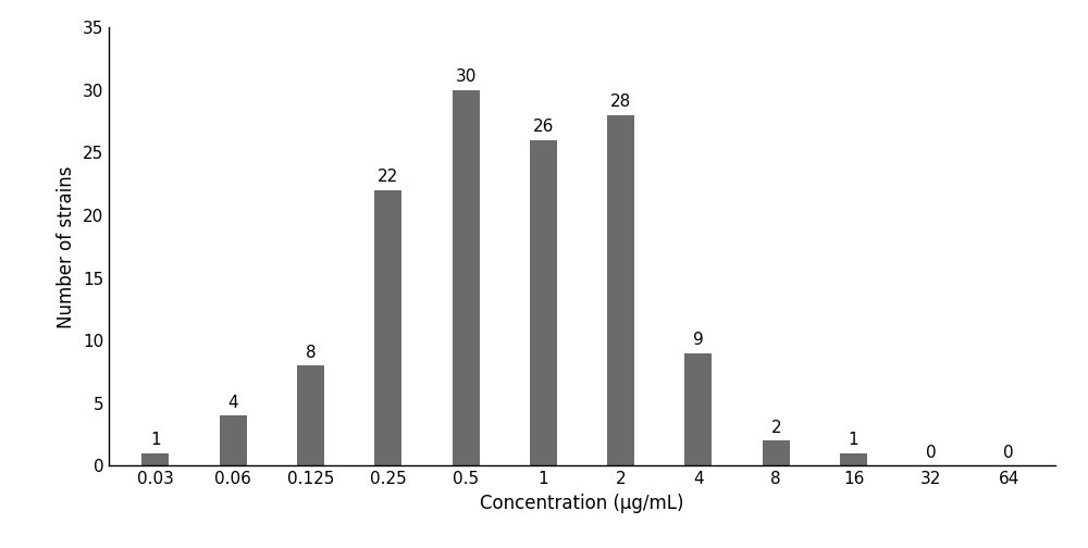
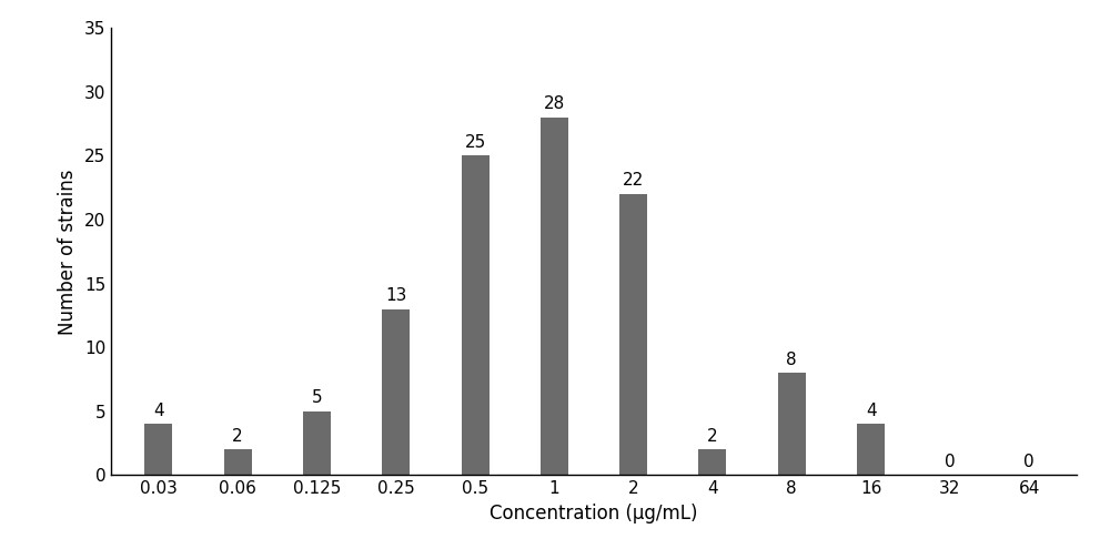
0.03: 1 -> 4
0.06: 4 -> 2
0.125: 8 -> 5
0.25: 22 -> 13
0.5: 30 -> 25
1: 26 -> 28
2: 28 -> 22
4: 9 -> 2
8: 2 -> 8
16: 1 -> 4
